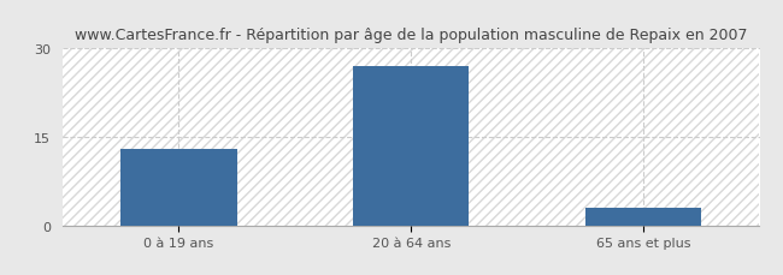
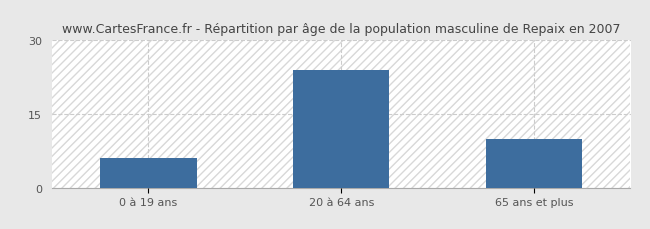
0 à 19 ans: 13 -> 6
20 à 64 ans: 27 -> 24
65 ans et plus: 3 -> 10
